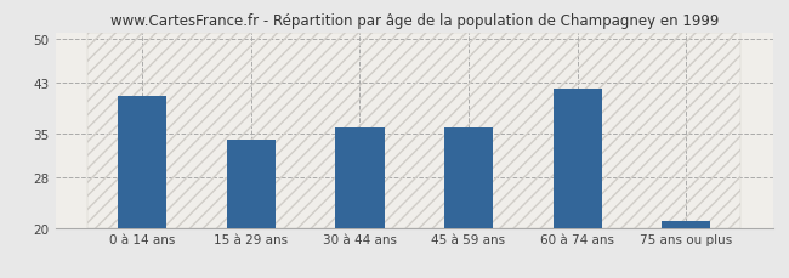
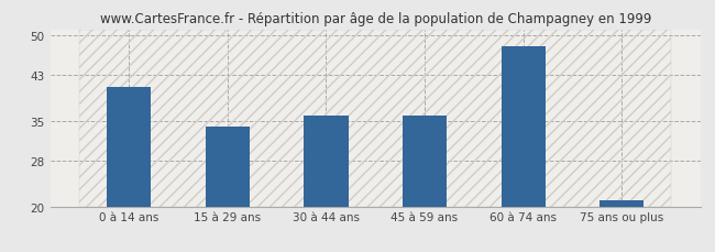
60 à 74 ans: 42 -> 48
